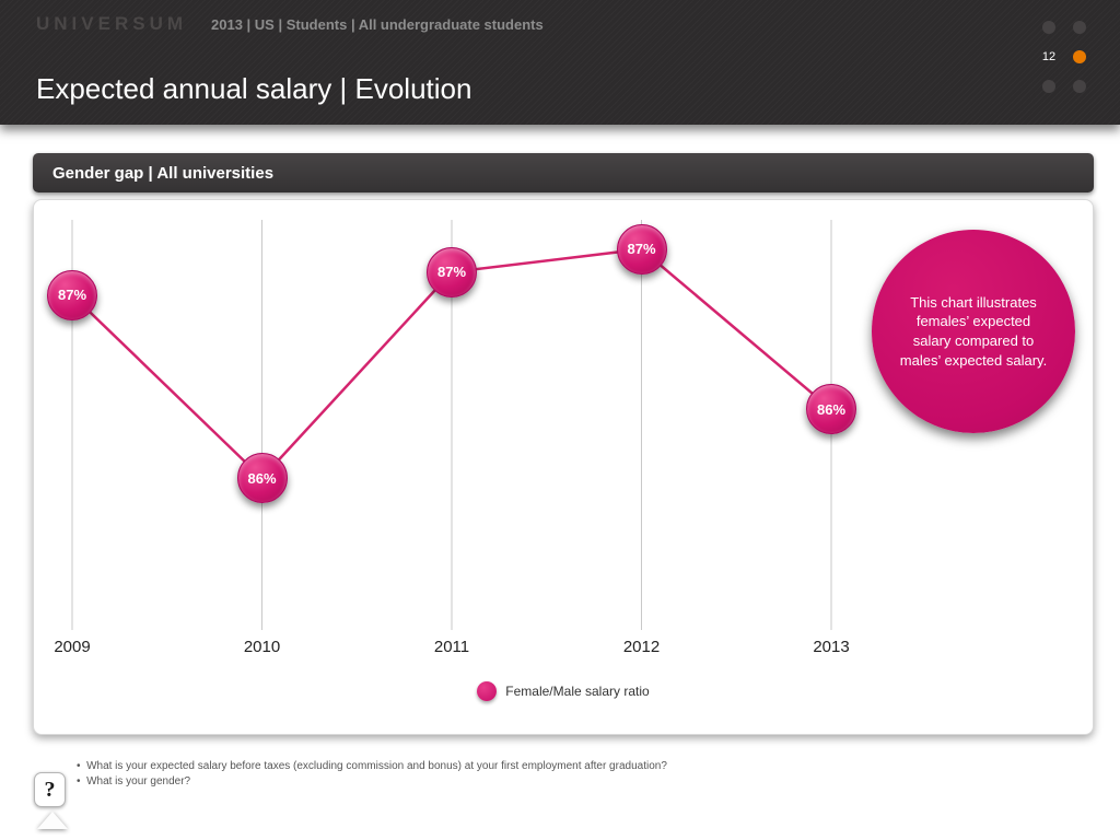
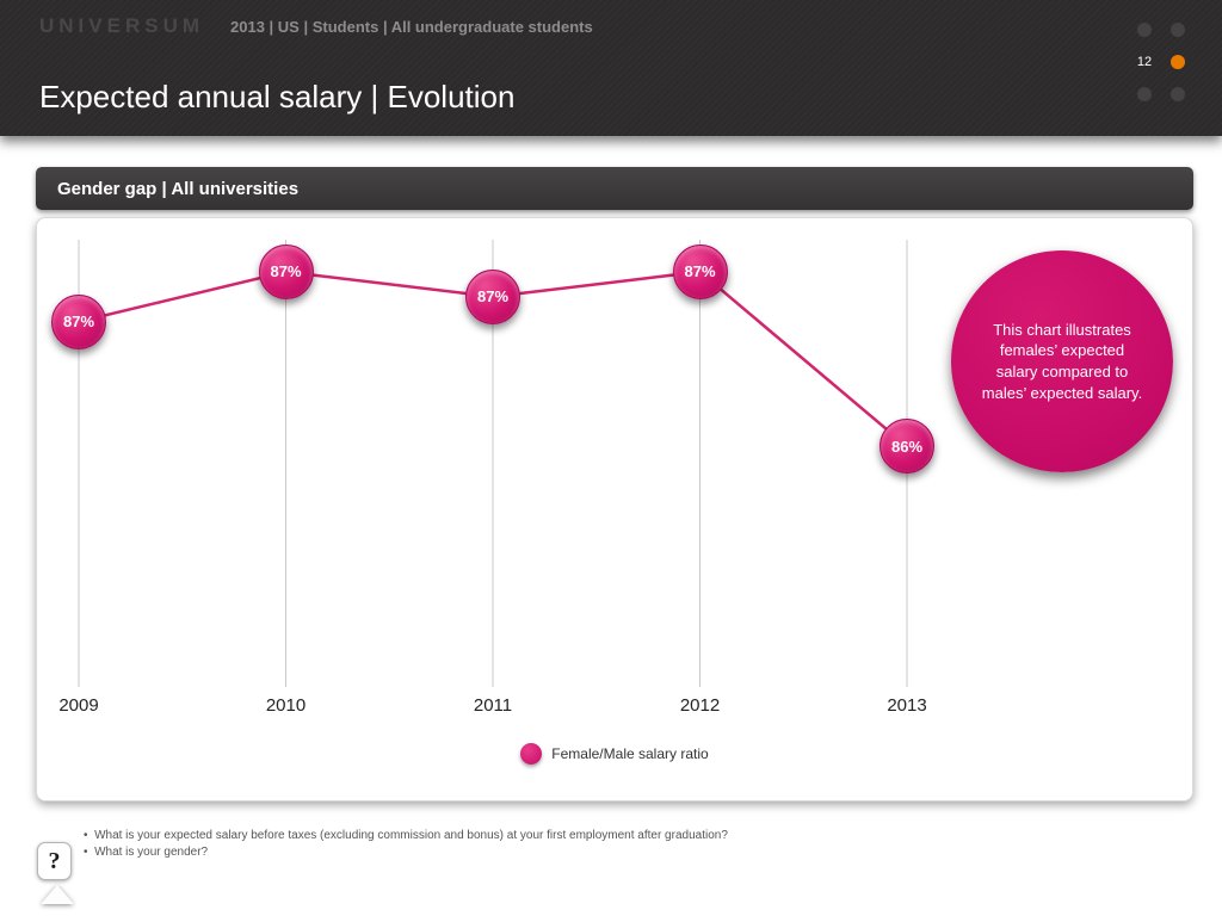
2010: 86% -> 87%
